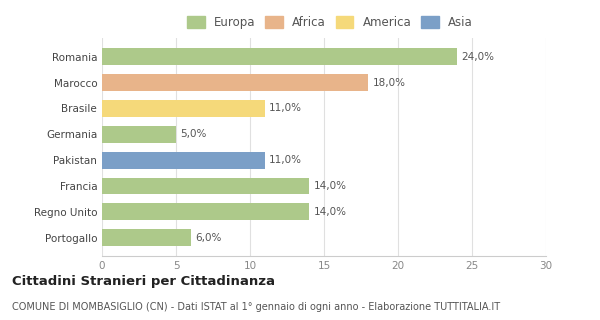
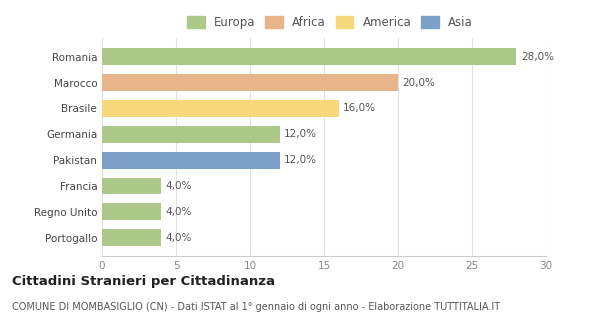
Romania: 24,0% -> 28,0%
Marocco: 18,0% -> 20,0%
Brasile: 11,0% -> 16,0%
Germania: 5,0% -> 12,0%
Pakistan: 11,0% -> 12,0%
Francia: 14,0% -> 4,0%
Regno Unito: 14,0% -> 4,0%
Portogallo: 6,0% -> 4,0%
